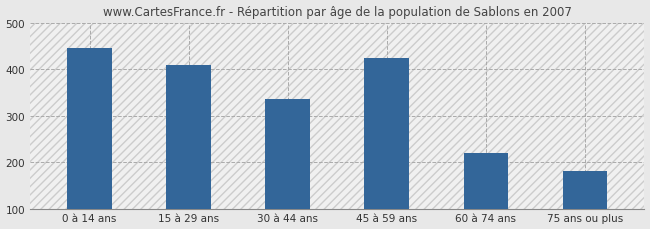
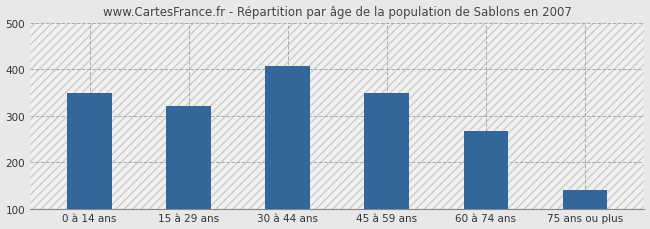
0 à 14 ans: 445 -> 350
15 à 29 ans: 410 -> 322
30 à 44 ans: 335 -> 407
45 à 59 ans: 425 -> 348
60 à 74 ans: 220 -> 268
75 ans ou plus: 180 -> 140
